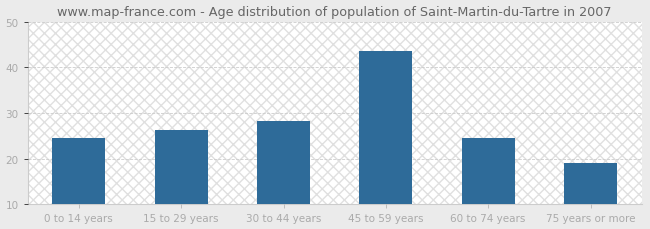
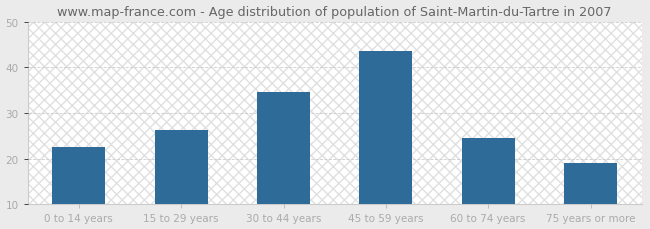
0 to 14 years: 24.5 -> 22.5
30 to 44 years: 28.2 -> 34.5
